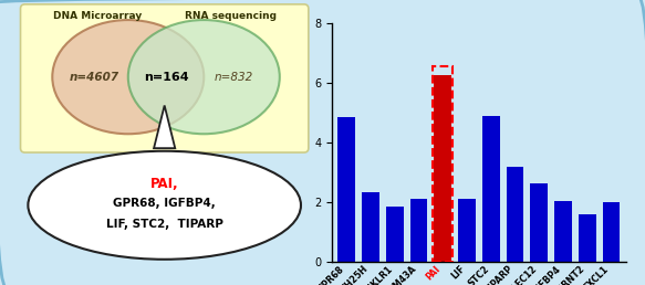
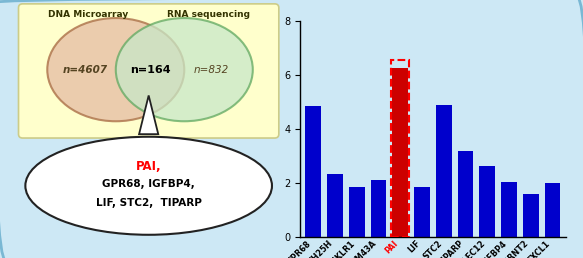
LIF: 2.10 -> 1.85
